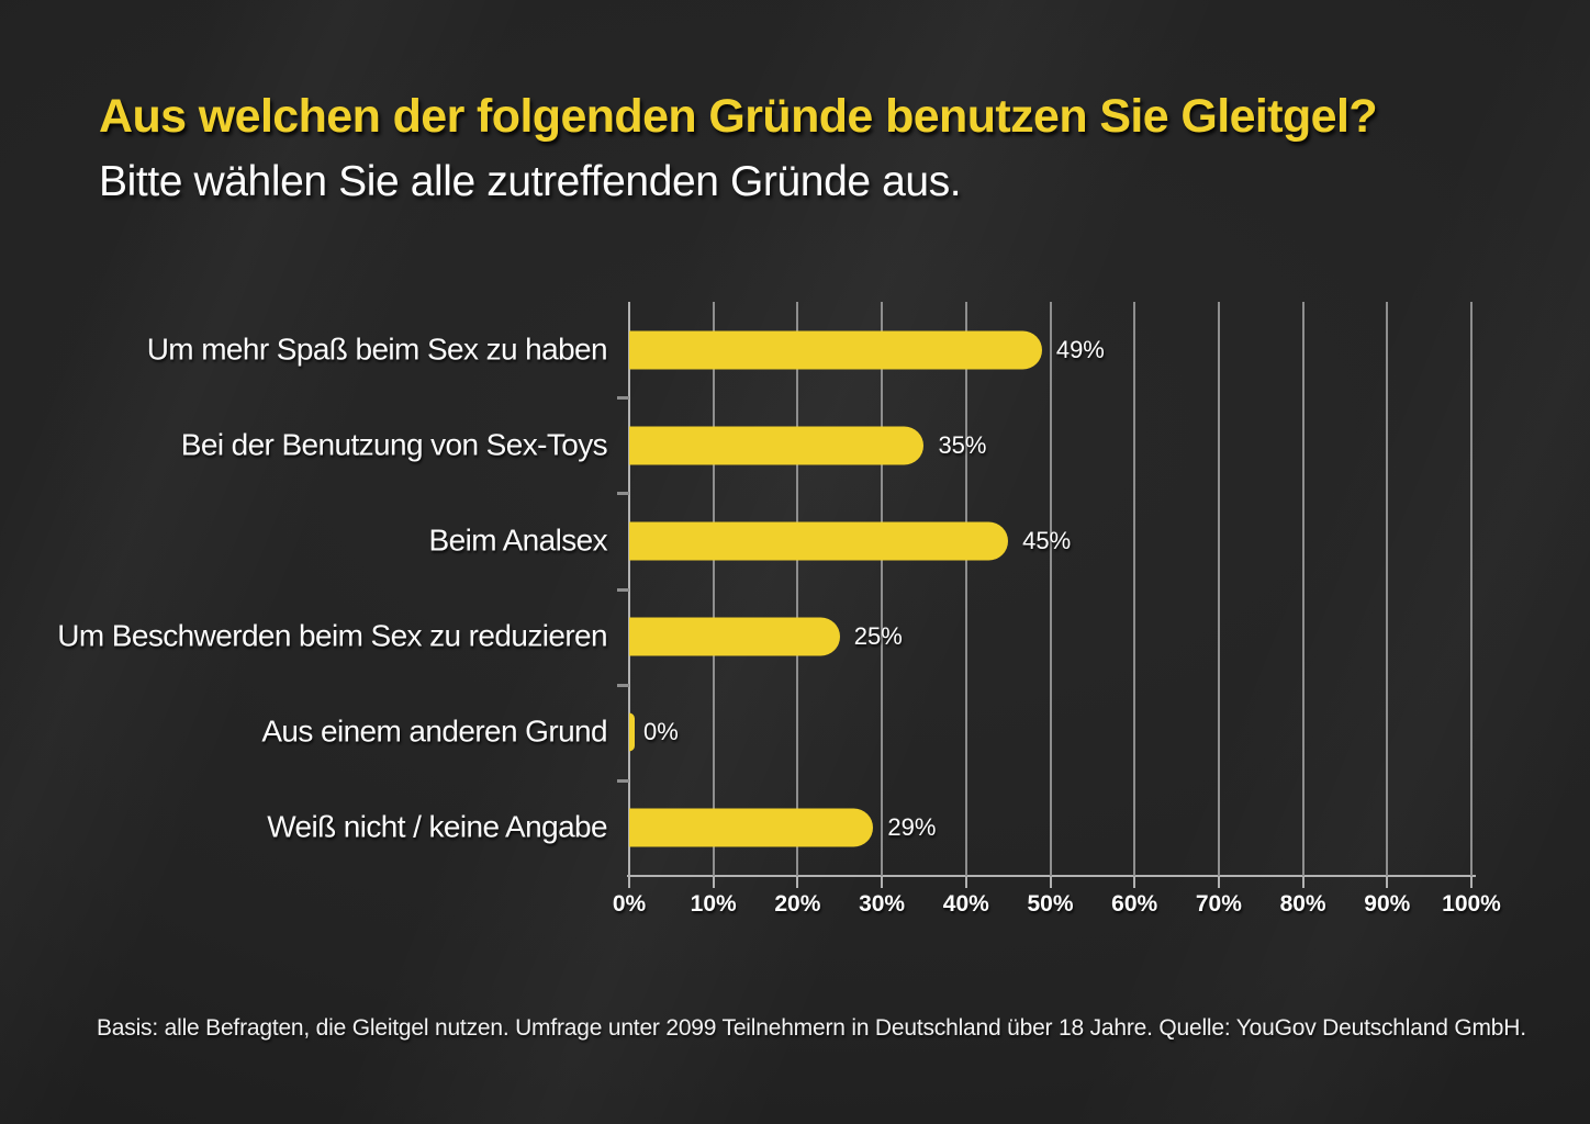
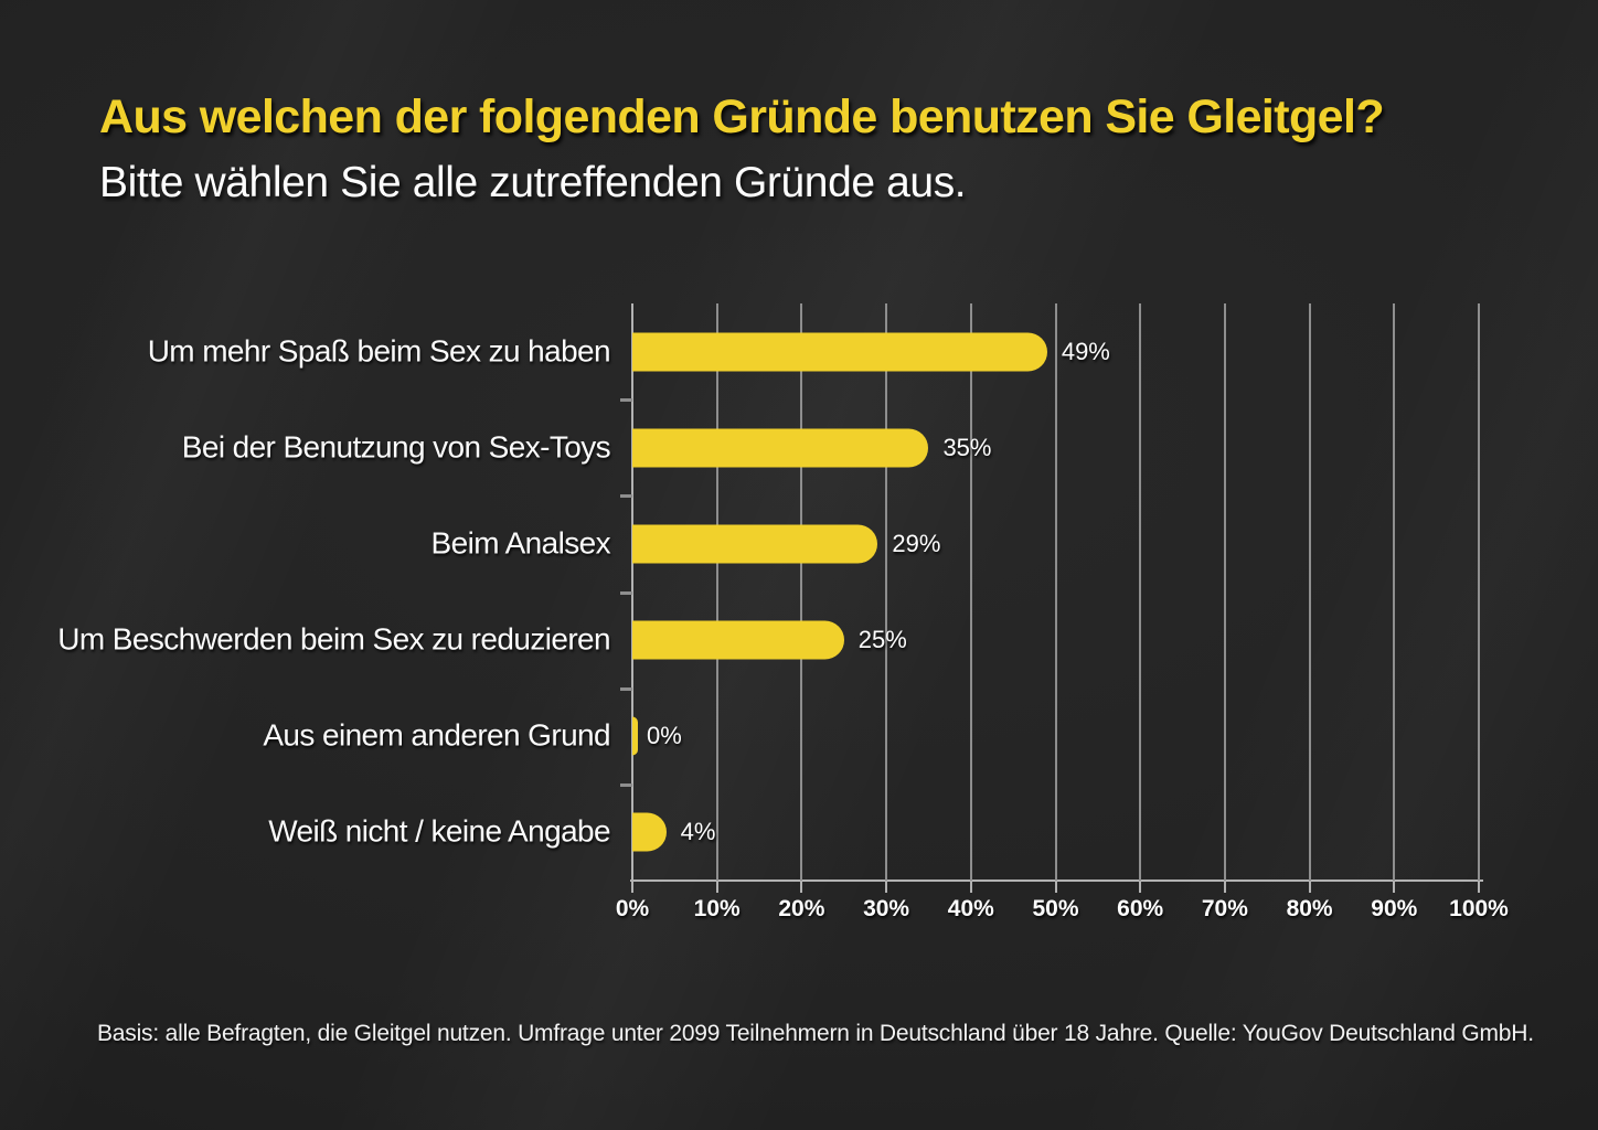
Beim Analsex: 45% -> 29%
Weiß nicht / keine Angabe: 29% -> 4%
